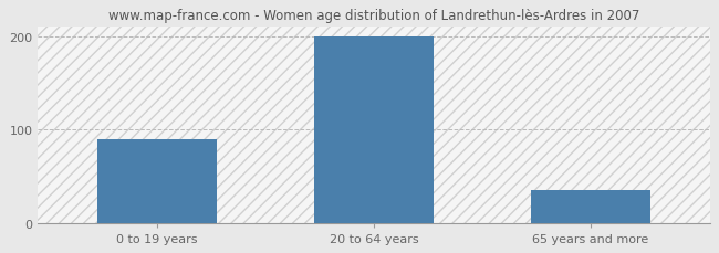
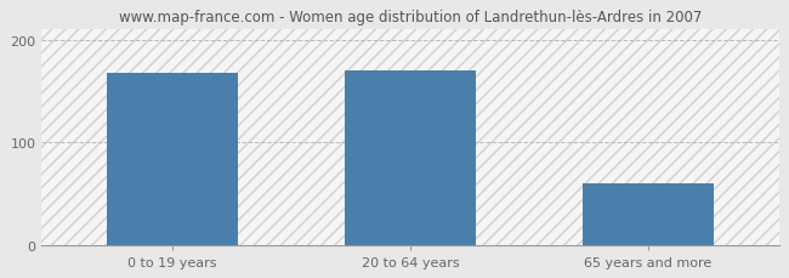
0 to 19 years: 90 -> 168
20 to 64 years: 200 -> 170
65 years and more: 35 -> 60
